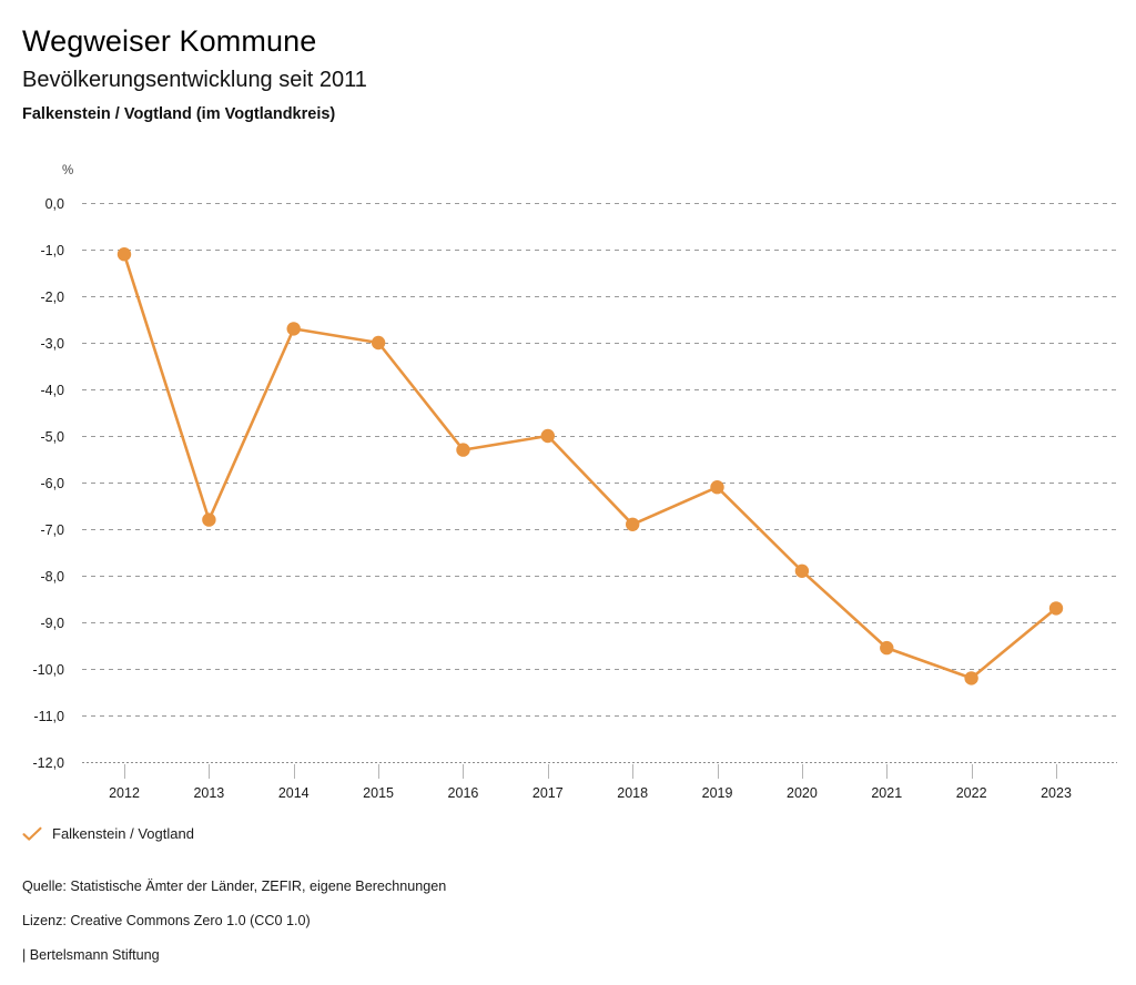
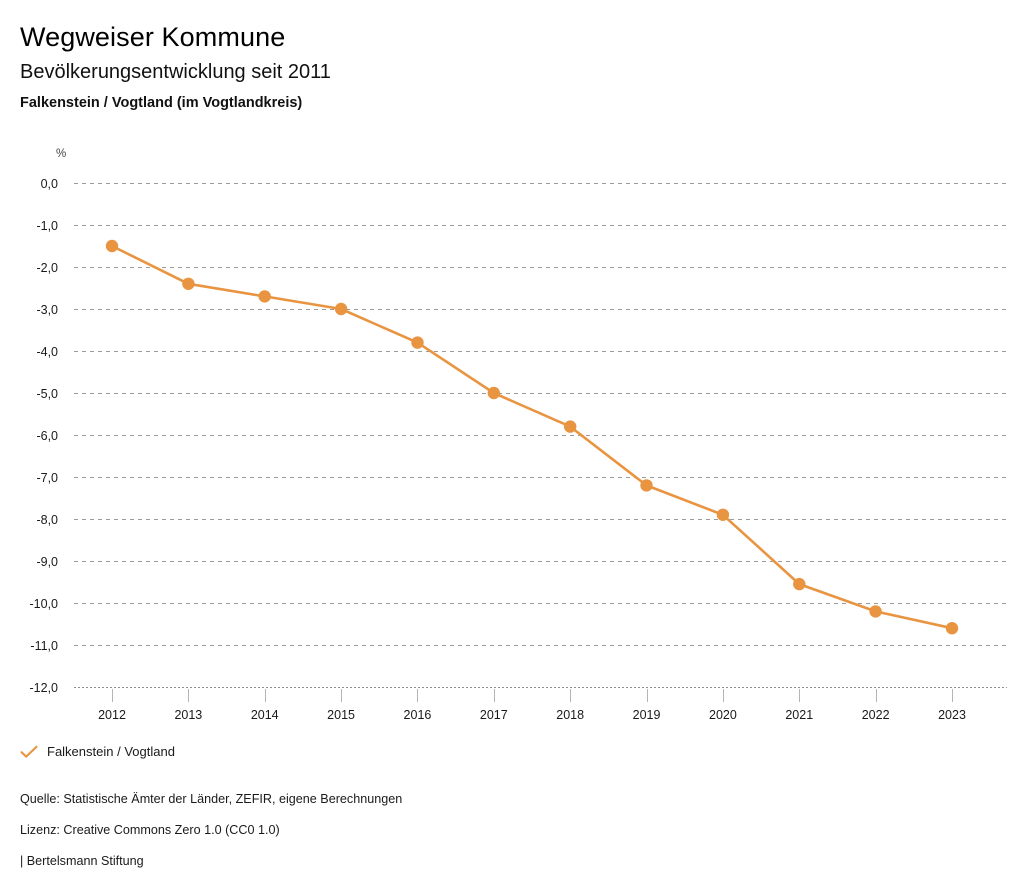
2012: -1,1 -> -1,5
2013: -6,8 -> -2,4
2016: -5,3 -> -3,8
2018: -6,9 -> -5,8
2019: -6,1 -> -7,2
2023: -8,7 -> -10,6
